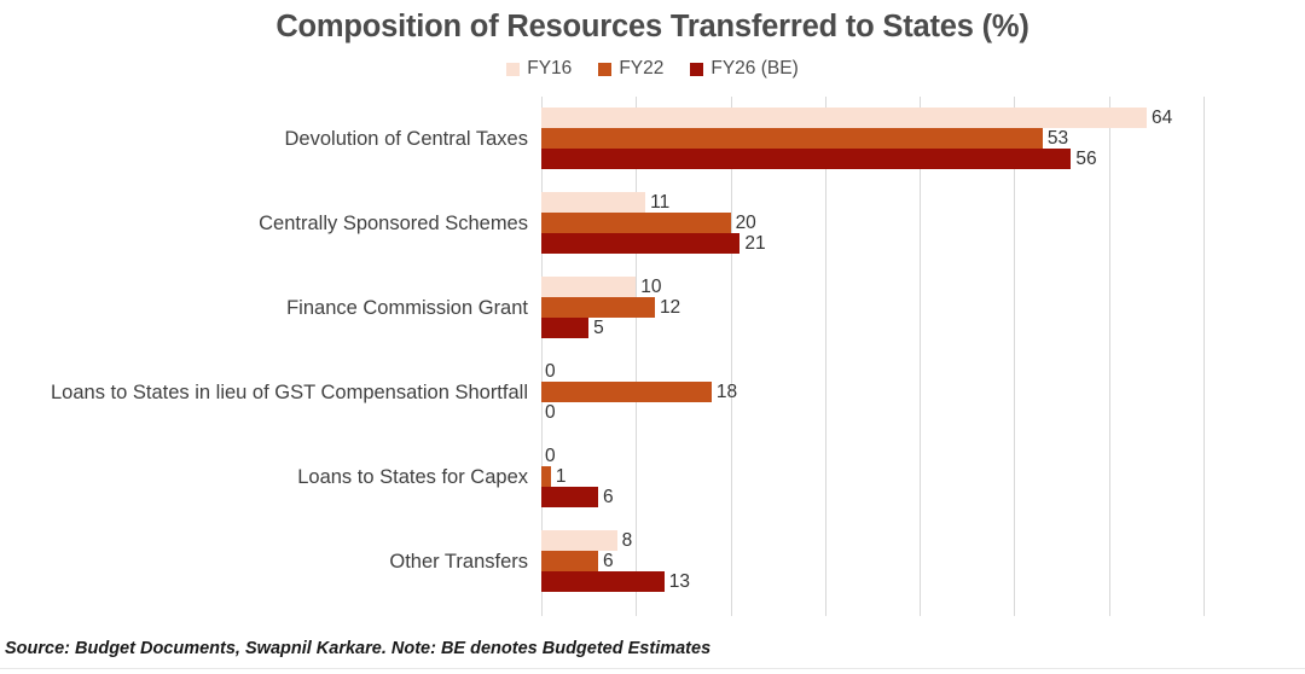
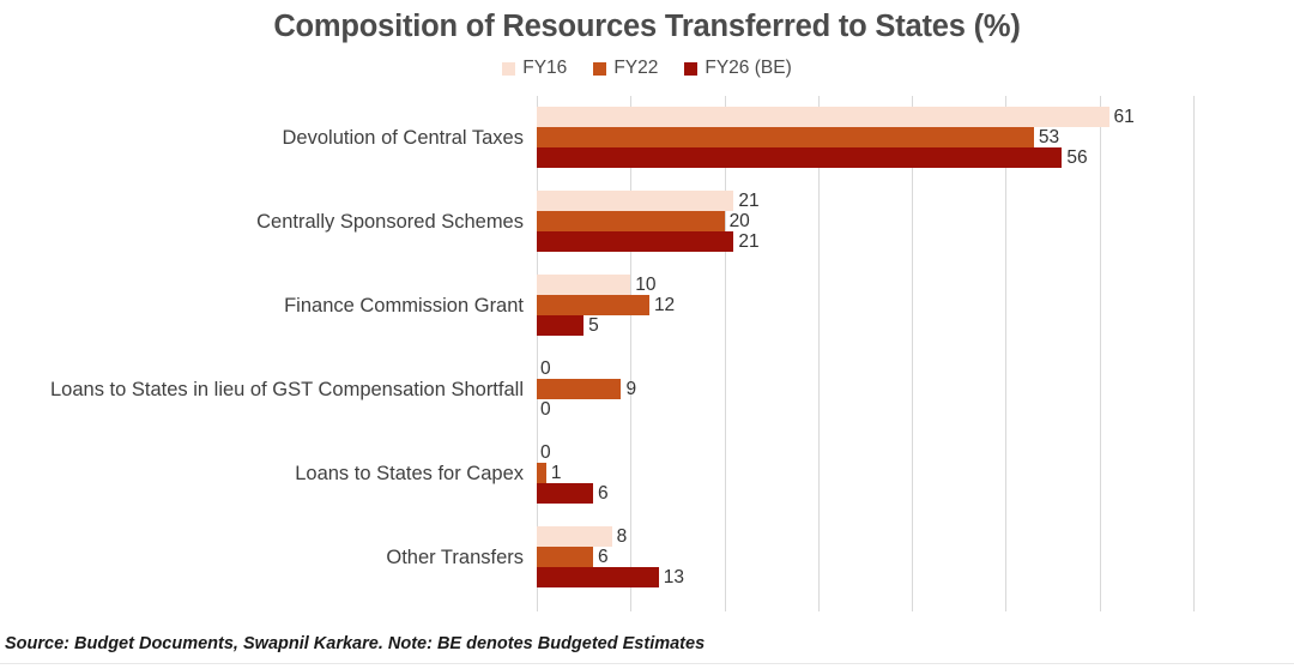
FY16/Devolution of Central Taxes: 64 -> 61
FY16/Centrally Sponsored Schemes: 11 -> 21
FY22/Loans to States in lieu of GST Compensation Shortfall: 18 -> 9
